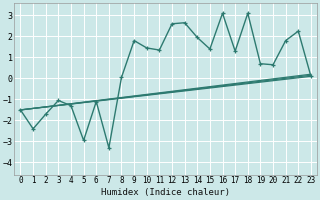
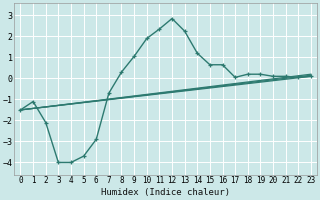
1: -2.40 -> -1.10
2: -1.70 -> -2.10
3: -1.05 -> -4.00
4: -1.30 -> -4.00
5: -2.95 -> -3.70
6: -1.10 -> -2.90
7: -3.30 -> -0.70
8: 0.05 -> 0.30
9: 1.80 -> 1.05
10: 1.45 -> 1.90
11: 1.35 -> 2.35
12: 2.60 -> 2.85
13: 2.65 -> 2.25
14: 1.95 -> 1.20
15: 1.40 -> 0.65
16: 3.10 -> 0.65
17: 1.30 -> 0.05
18: 3.10 -> 0.20
19: 0.70 -> 0.20
20: 0.65 -> 0.10
21: 1.80 -> 0.10
22: 2.25 -> 0.05
